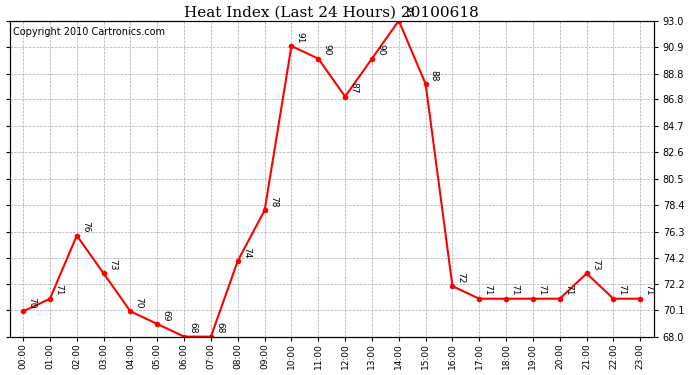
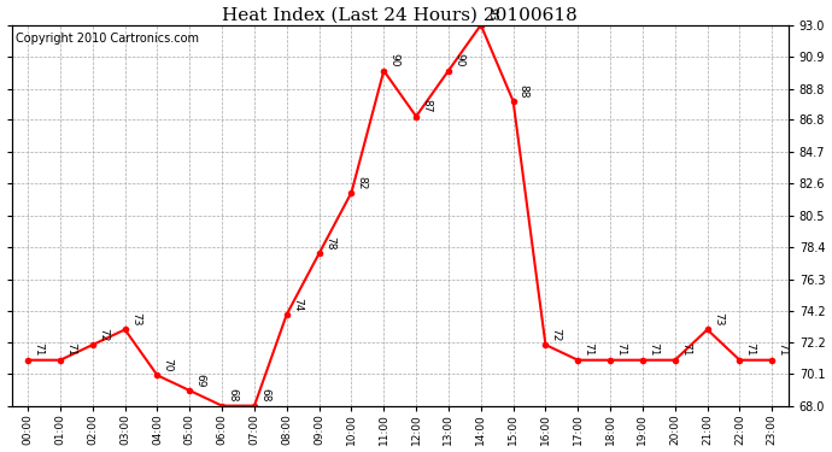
00:00: 70 -> 71
02:00: 76 -> 72
10:00: 91 -> 82
